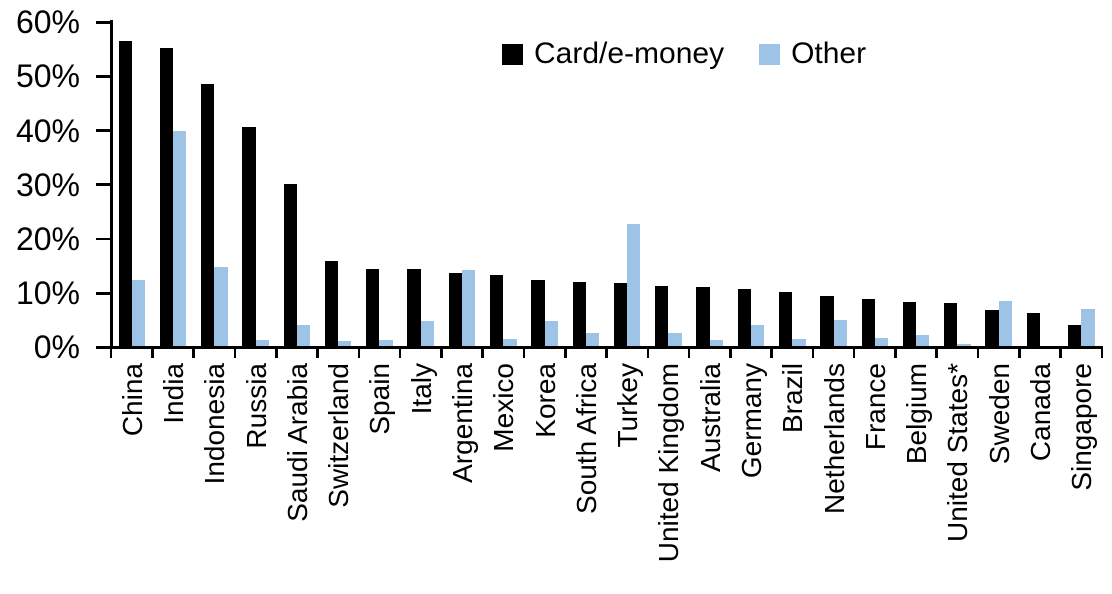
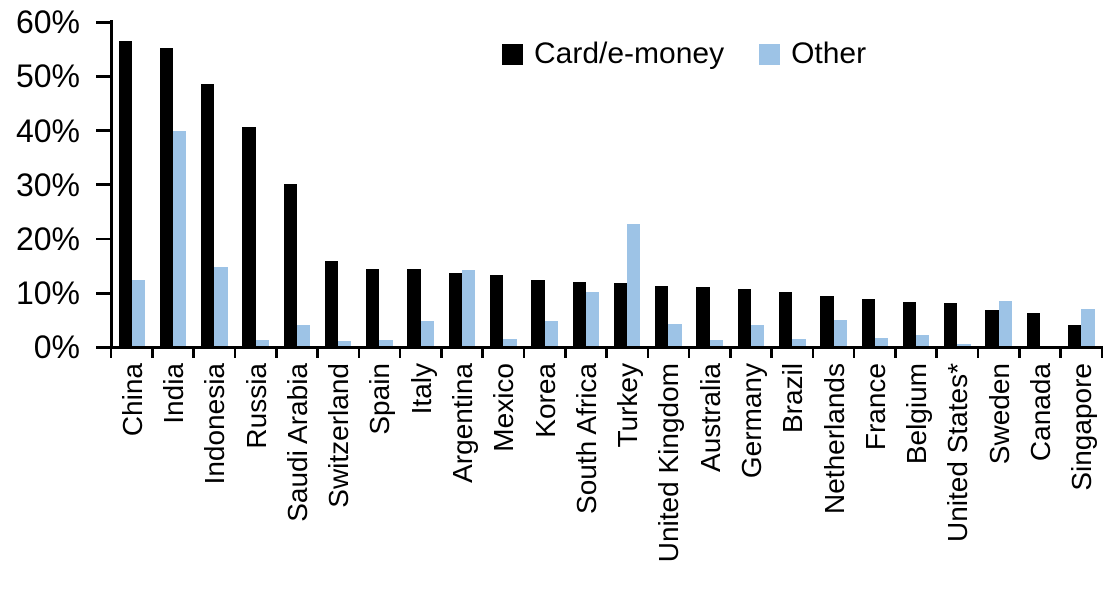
Other/South Africa: 2% -> 10%
Other/United Kingdom: 2% -> 4%
